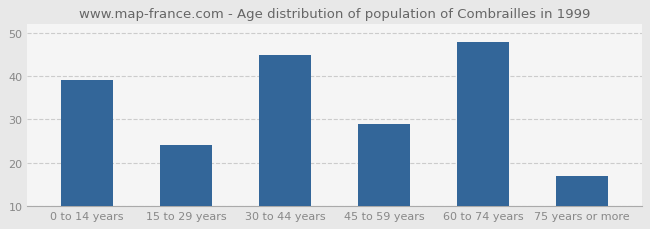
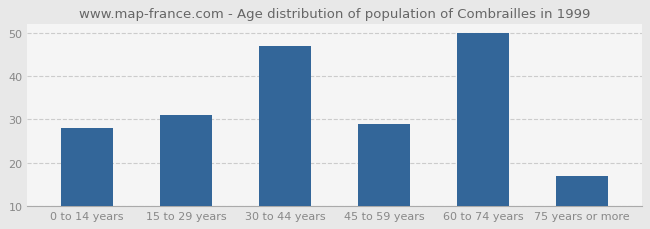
0 to 14 years: 39 -> 28
15 to 29 years: 24 -> 31
30 to 44 years: 45 -> 47
60 to 74 years: 48 -> 50
